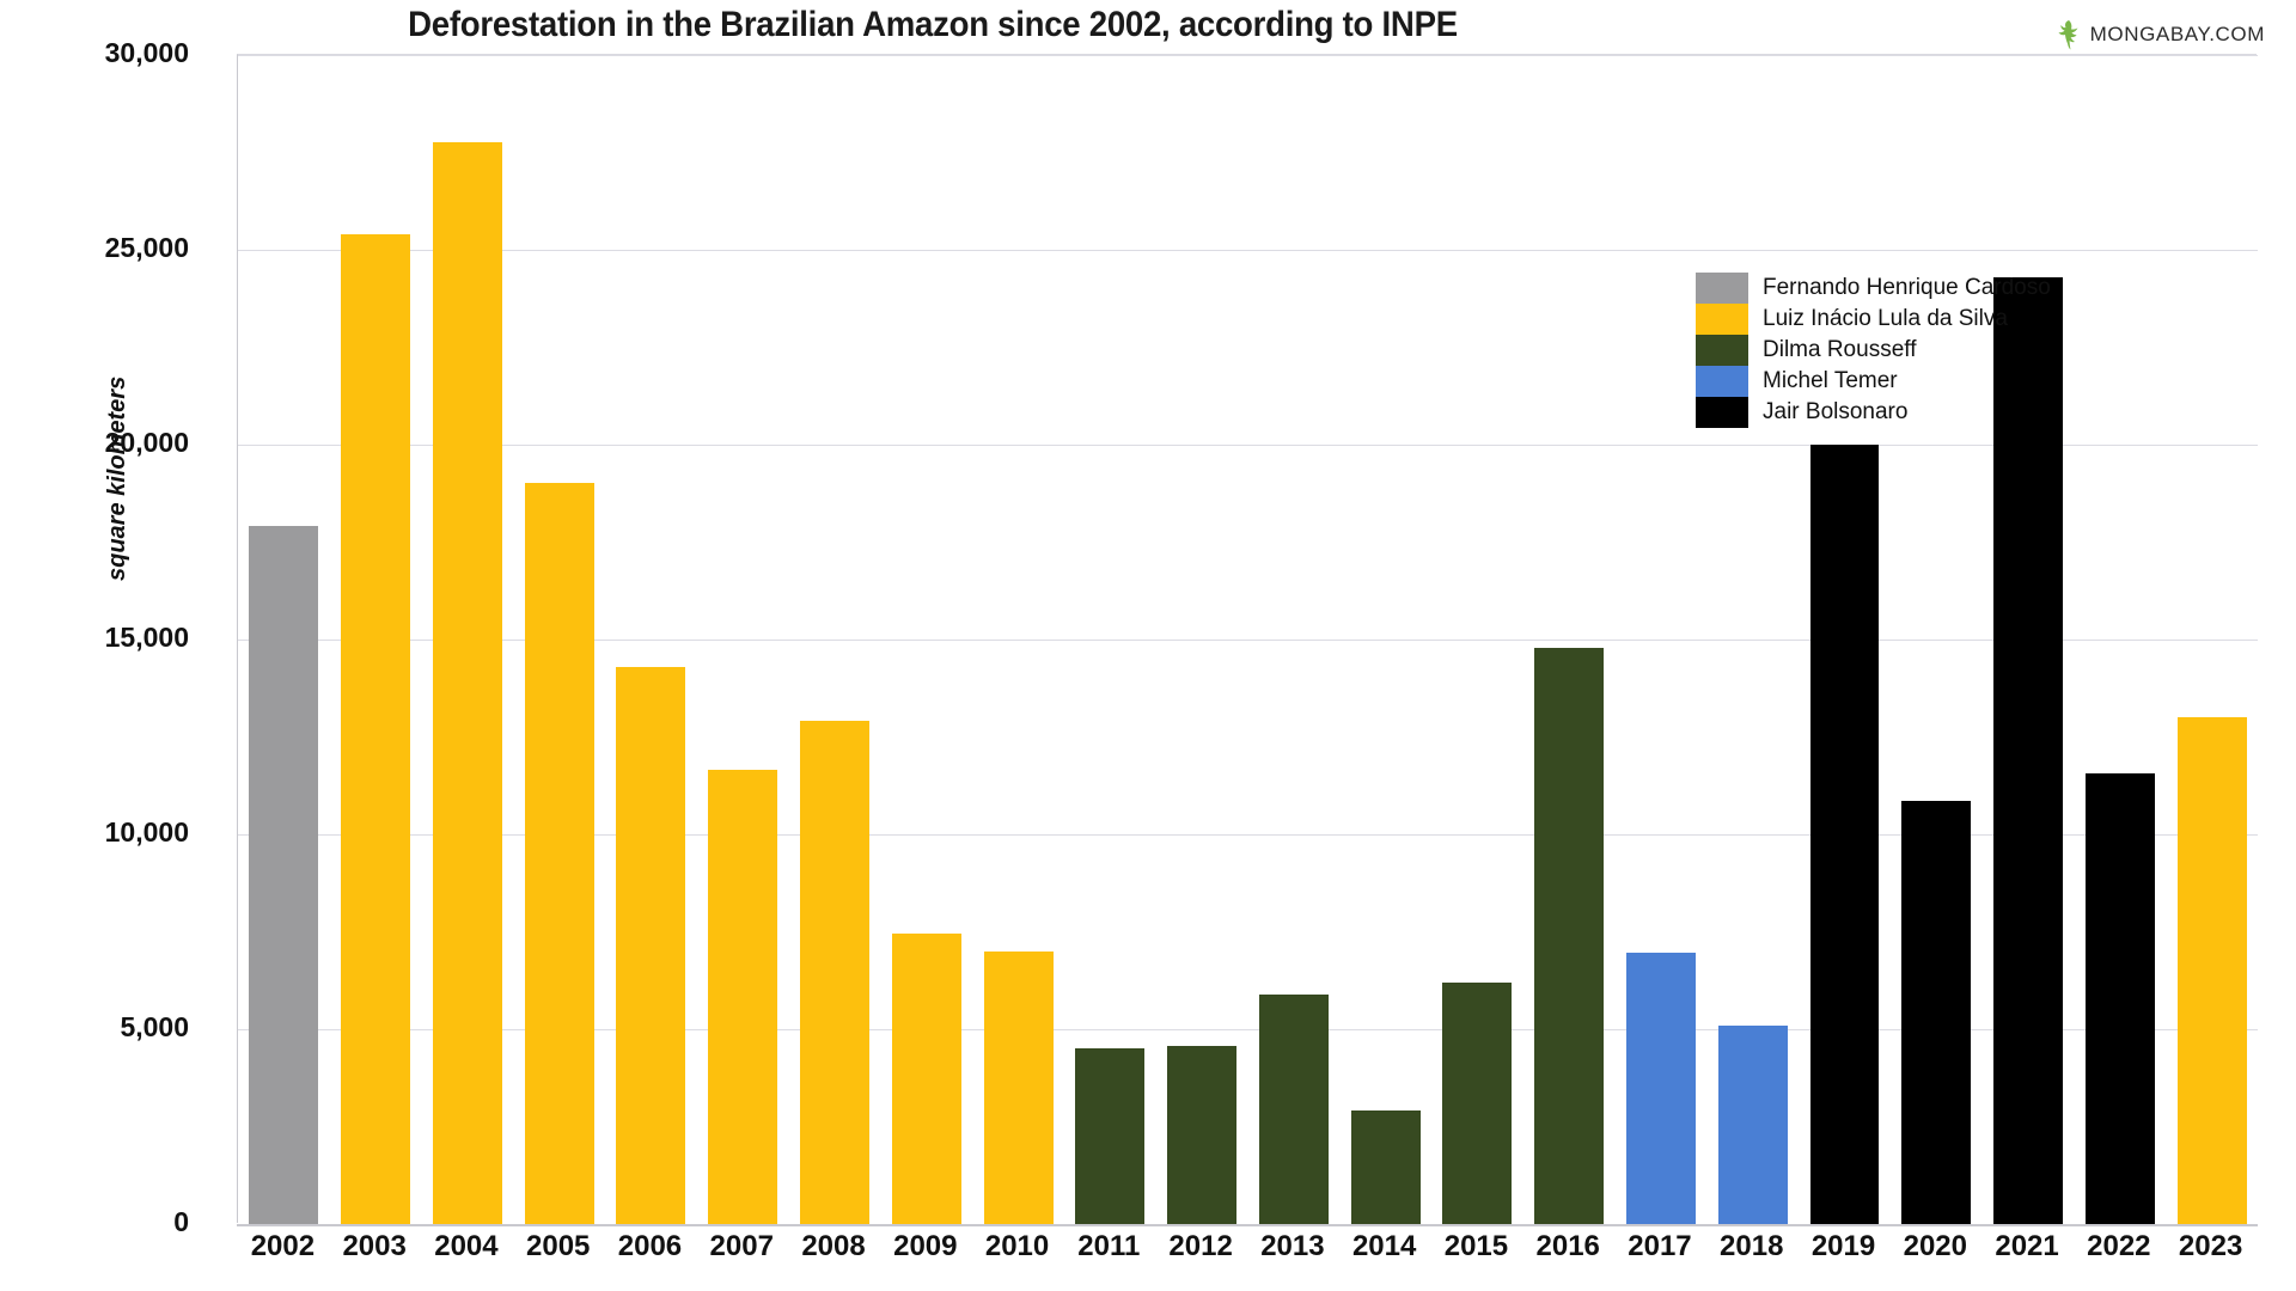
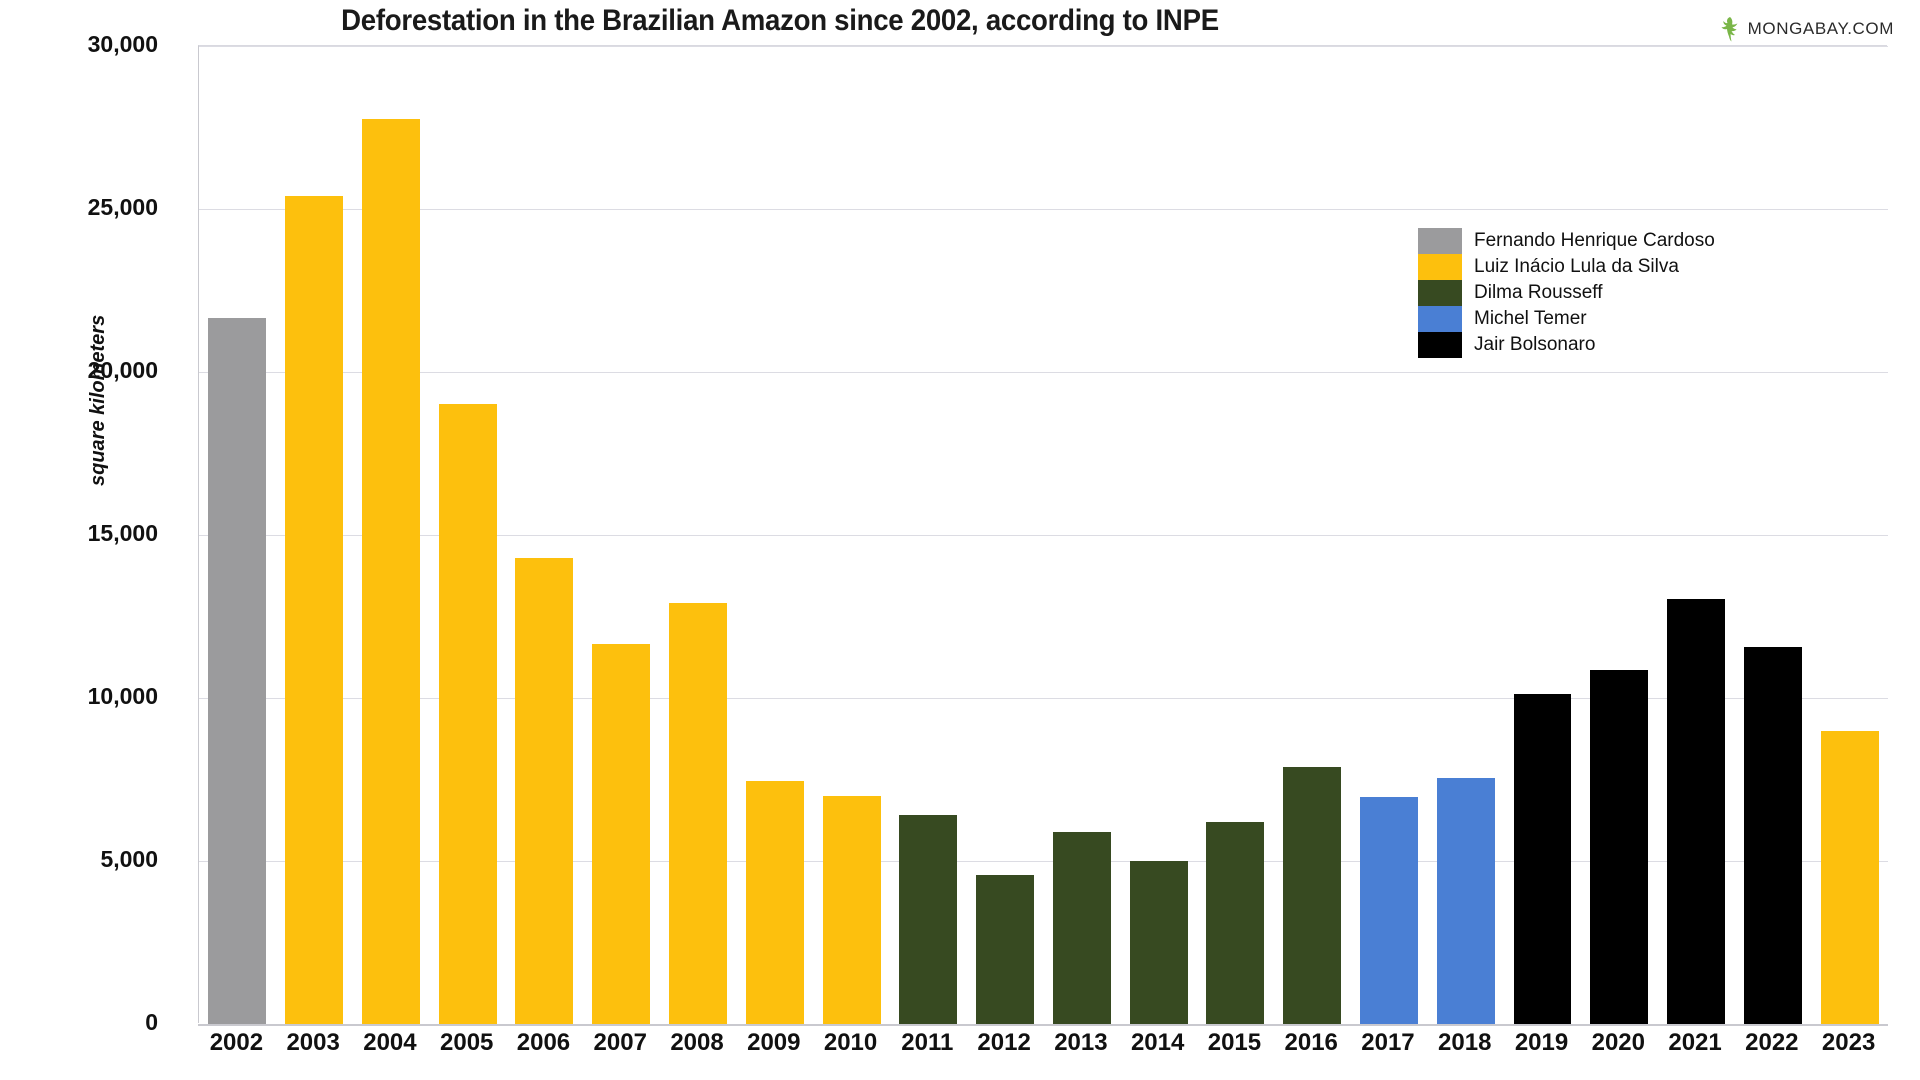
2002: 17900 -> 21600
2011: 4500 -> 6400
2014: 2900 -> 5000
2016: 14800 -> 7900
2018: 5100 -> 7500
2019: 20000 -> 10100
2021: 24300 -> 13000
2023: 13000 -> 9000
